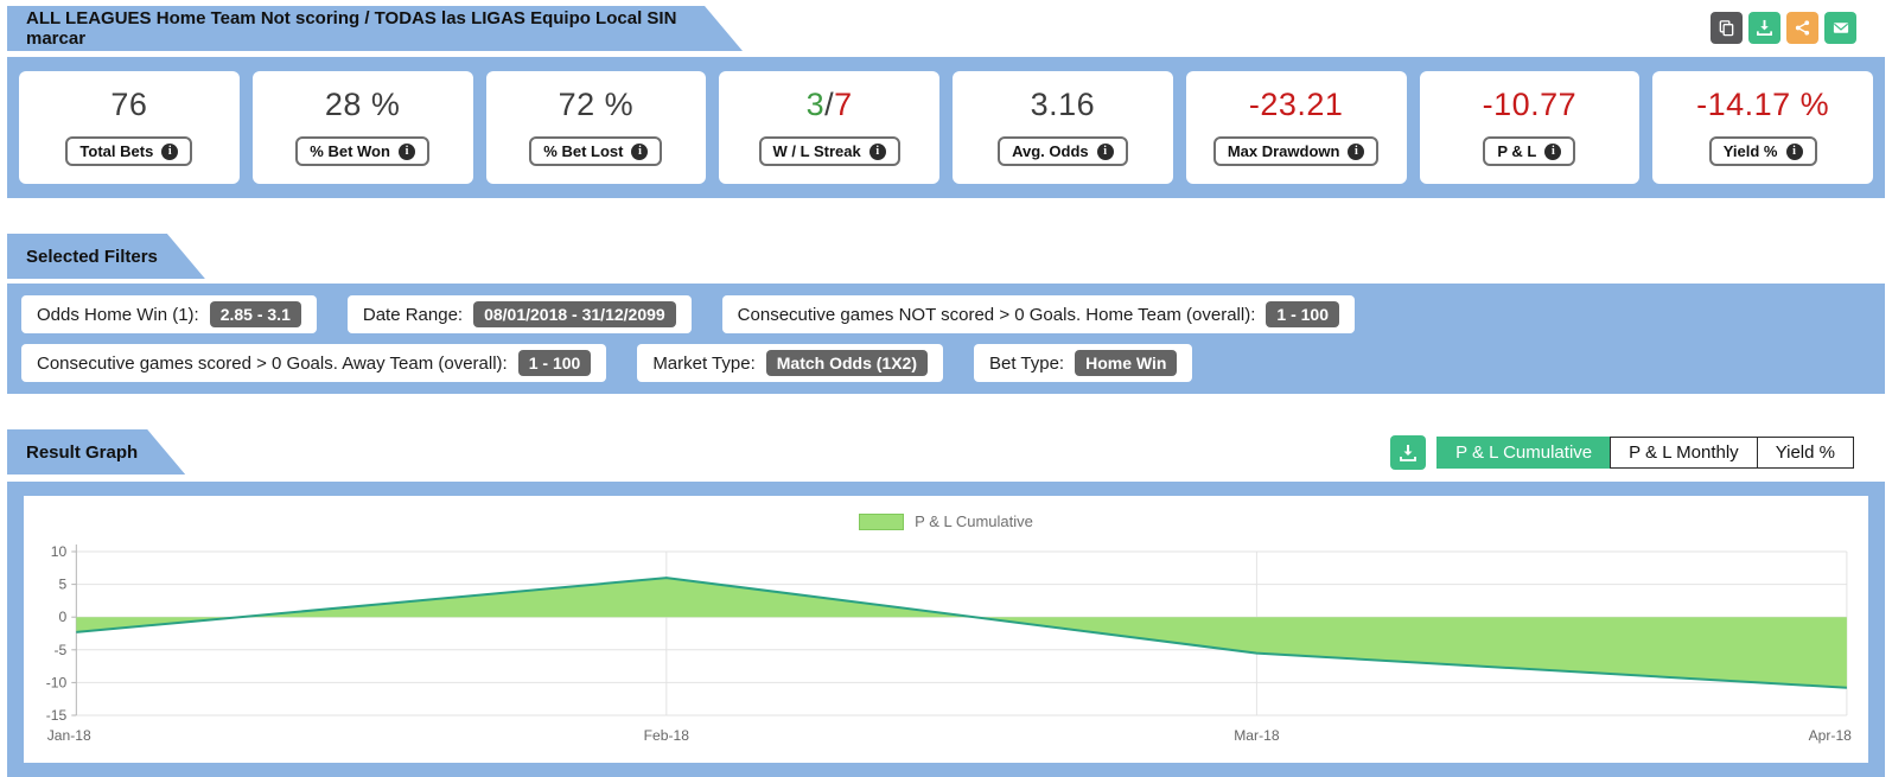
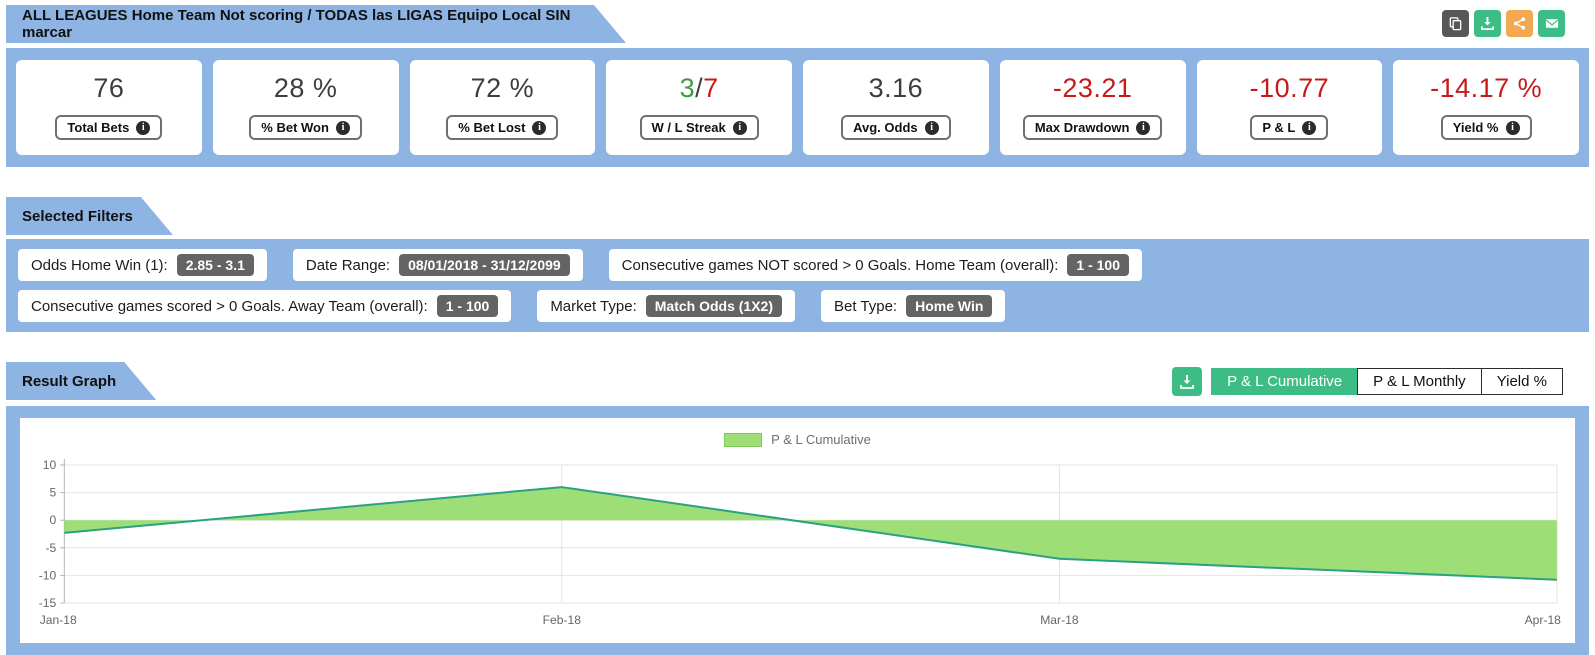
Mar-18: -6 -> -7
